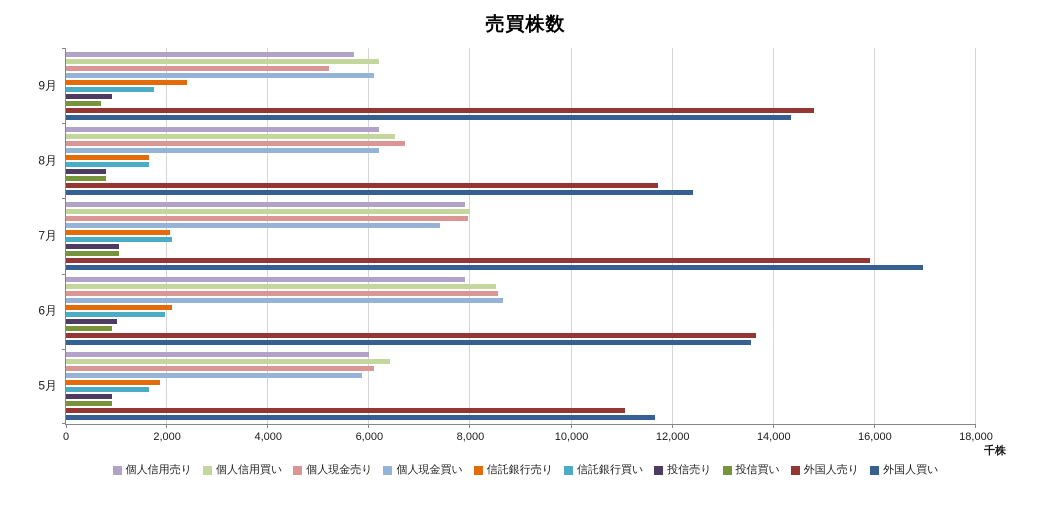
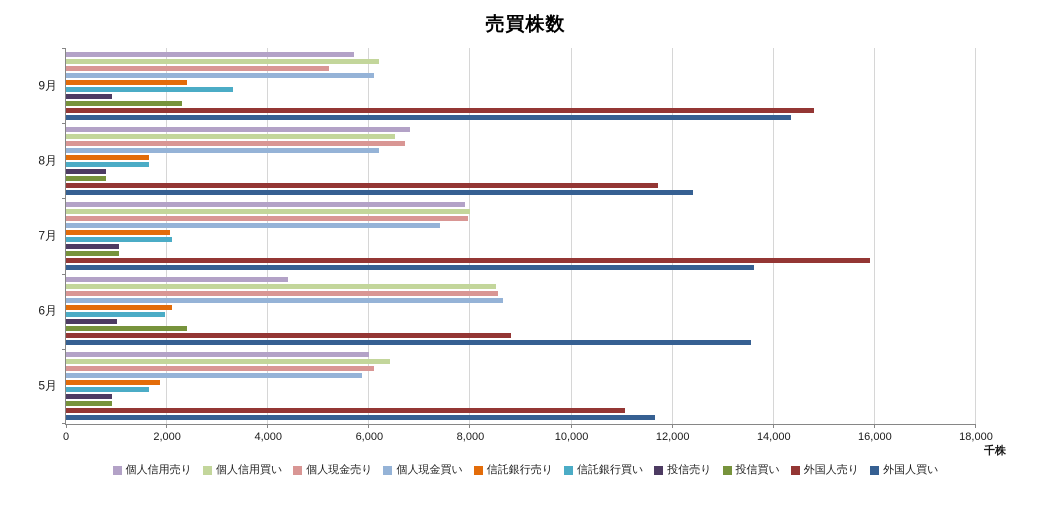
信託銀行買い/9月: 1800 -> 3300
投信買い/9月: 700 -> 2300
個人信用売り/8月: 6200 -> 6800
外国人買い/7月: 17000 -> 13600
個人信用売り/6月: 7900 -> 4400
投信買い/6月: 900 -> 2400
外国人売り/6月: 13600 -> 8800
